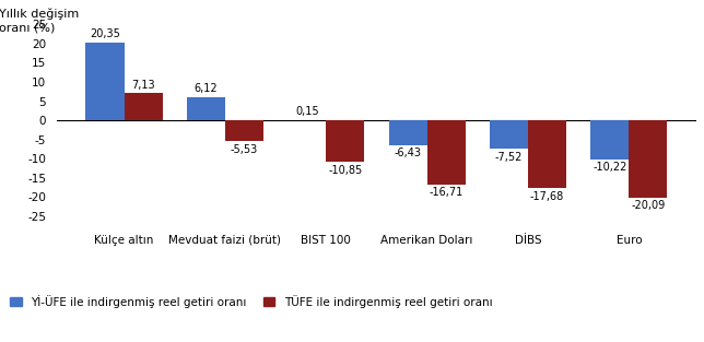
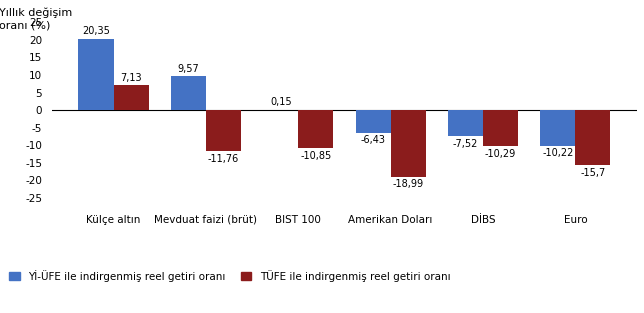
Yİ-ÜFE ile indirgenmiş reel getiri oranı/Mevduat faizi (brüt): 6,12 -> 9,57
TÜFE ile indirgenmiş reel getiri oranı/Mevduat faizi (brüt): -5,53 -> -11,76
TÜFE ile indirgenmiş reel getiri oranı/Amerikan Doları: -16,71 -> -18,99
TÜFE ile indirgenmiş reel getiri oranı/DİBS: -17,68 -> -10,29
TÜFE ile indirgenmiş reel getiri oranı/Euro: -20,09 -> -15,7
